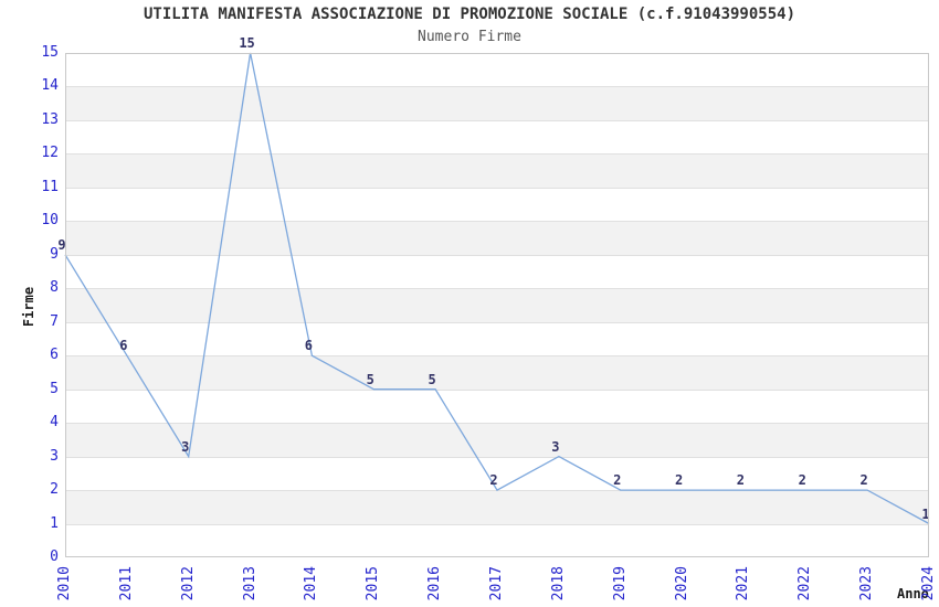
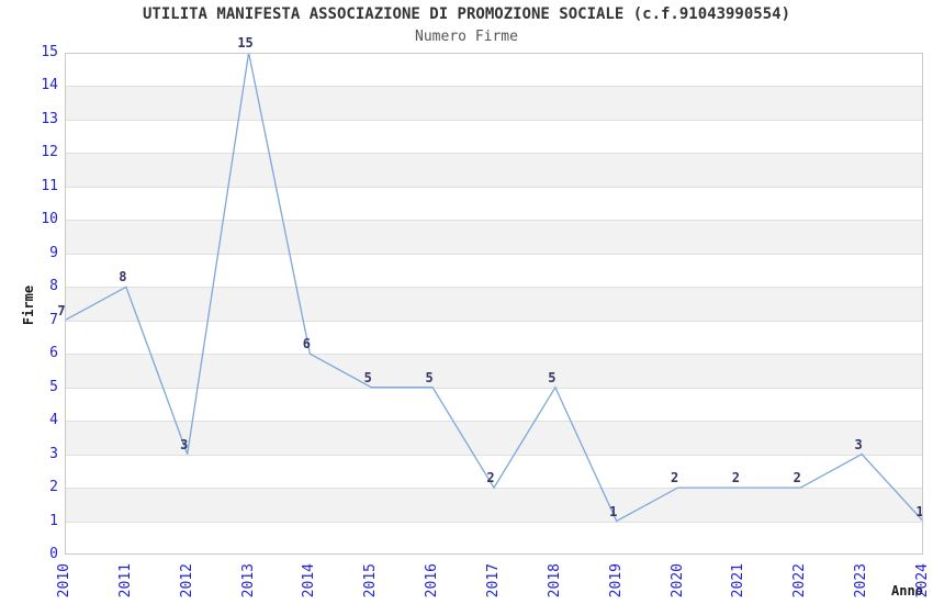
2010: 9 -> 7
2011: 6 -> 8
2018: 3 -> 5
2019: 2 -> 1
2023: 2 -> 3
